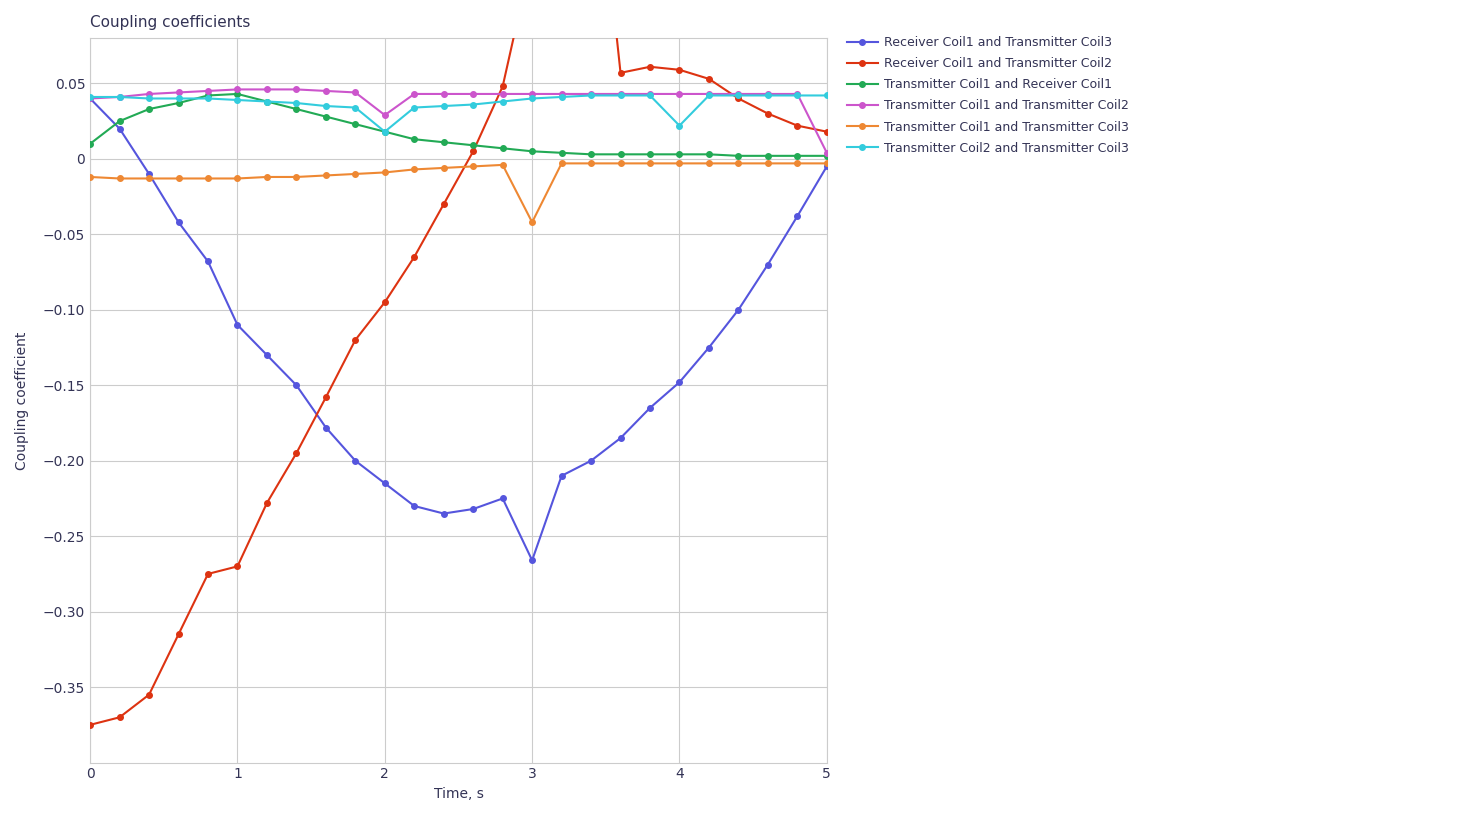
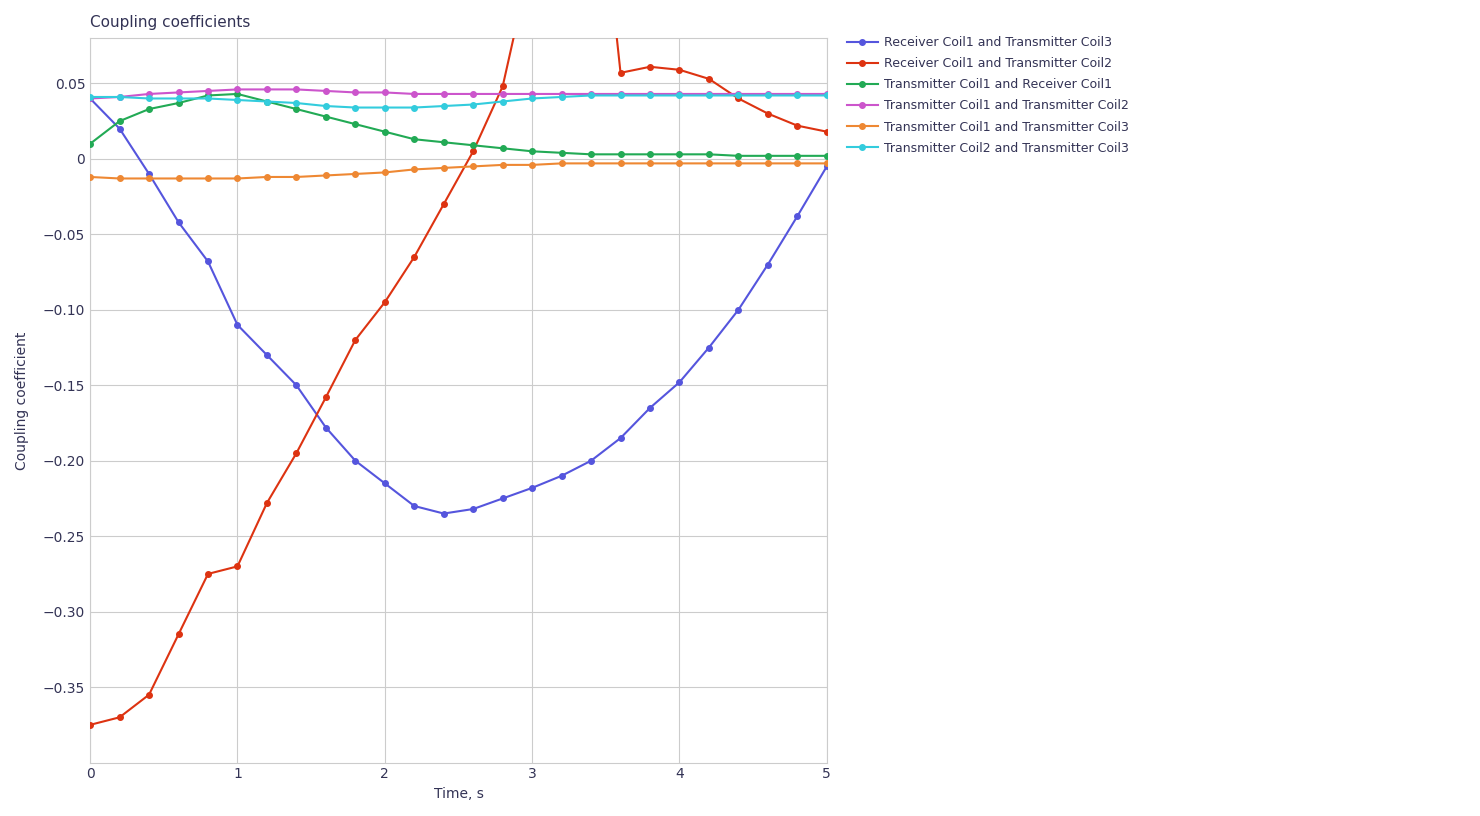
Transmitter Coil1 and Transmitter Coil2/2: 0.029 -> 0.044
Transmitter Coil2 and Transmitter Coil3/2: 0.018 -> 0.034
Receiver Coil1 and Transmitter Coil3/3: -0.266 -> -0.218
Transmitter Coil1 and Transmitter Coil3/3: -0.042 -> -0.004
Transmitter Coil2 and Transmitter Coil3/4: 0.022 -> 0.042
Transmitter Coil1 and Transmitter Coil2/5: 0.004 -> 0.043
